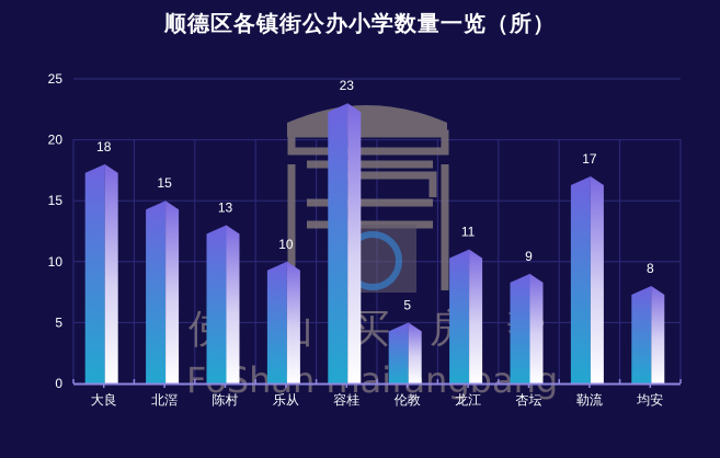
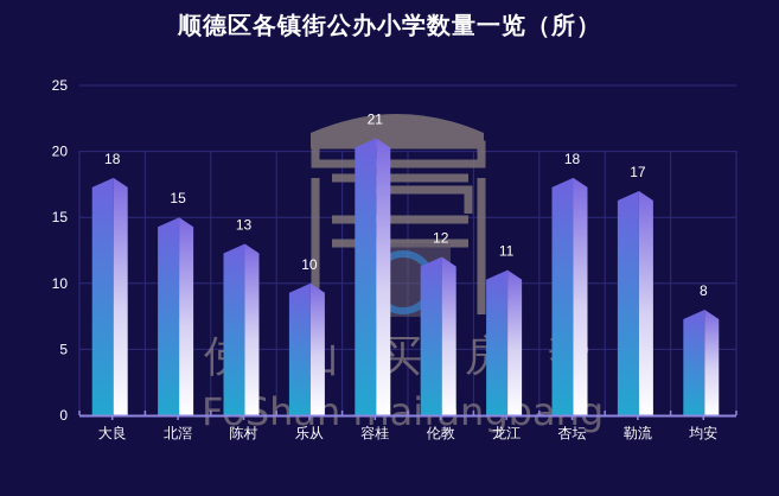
容桂: 23 -> 21
伦教: 5 -> 12
杏坛: 9 -> 18
